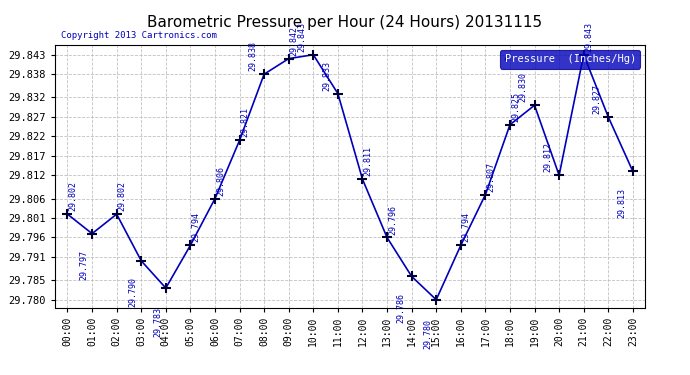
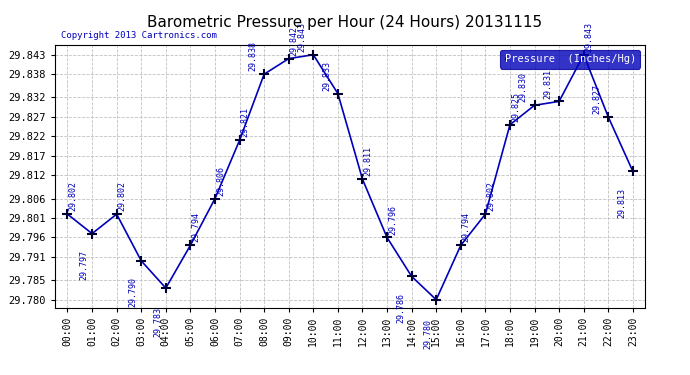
17:00: 29.807 -> 29.802
20:00: 29.812 -> 29.831
